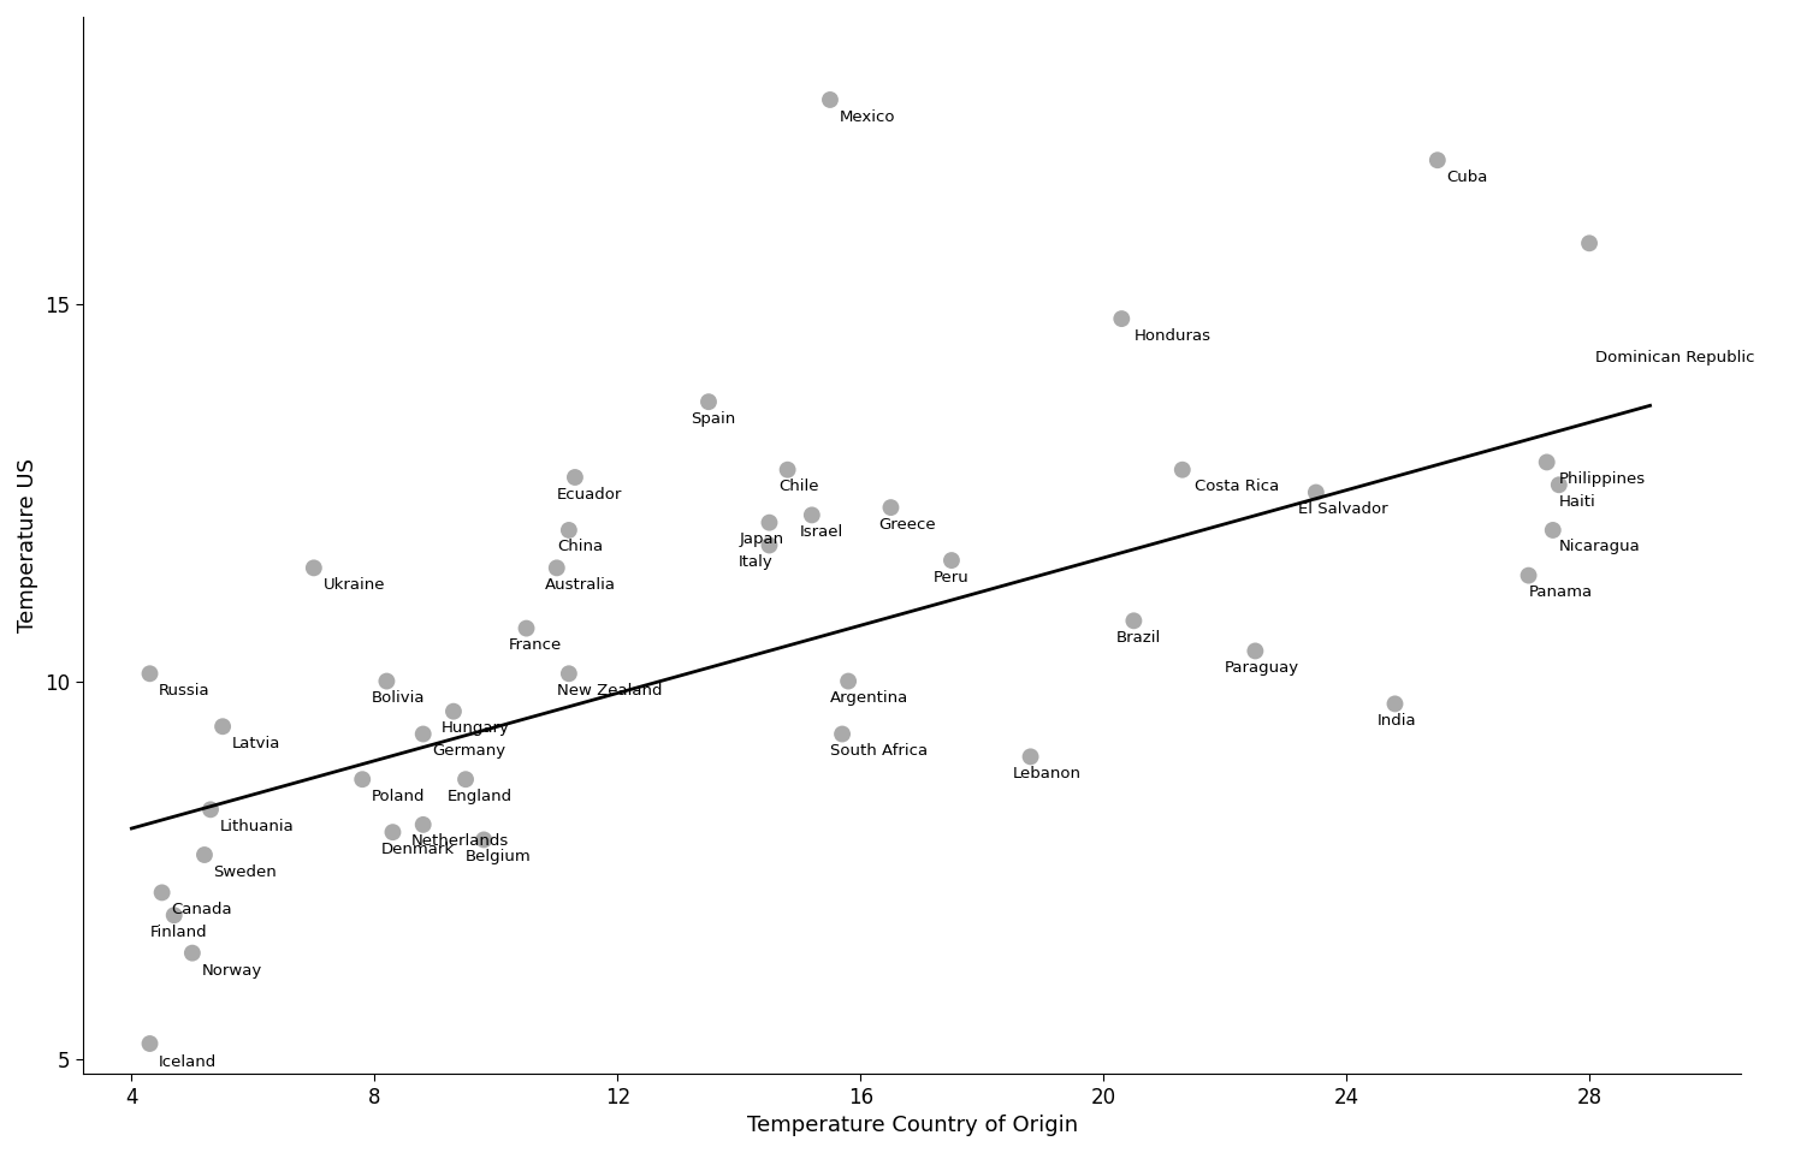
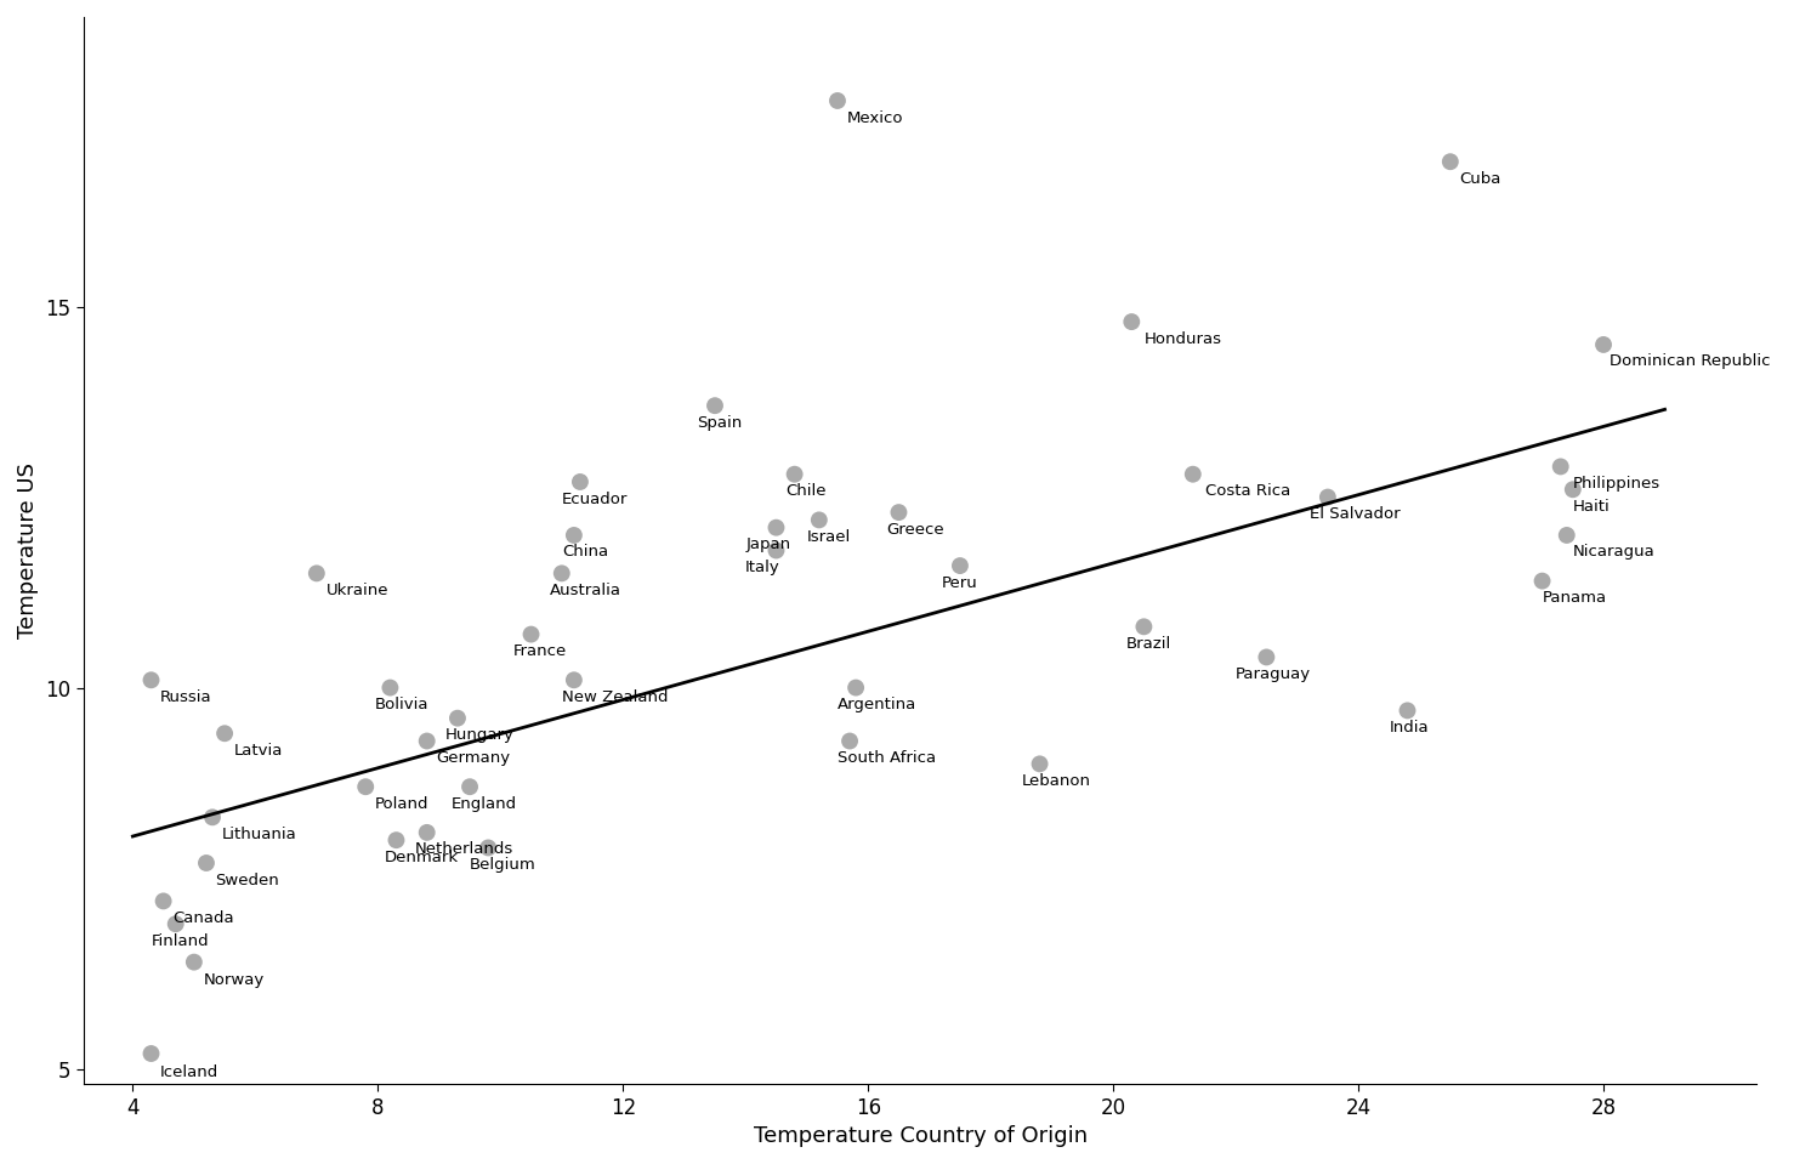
28: 15.8 -> 14.5
